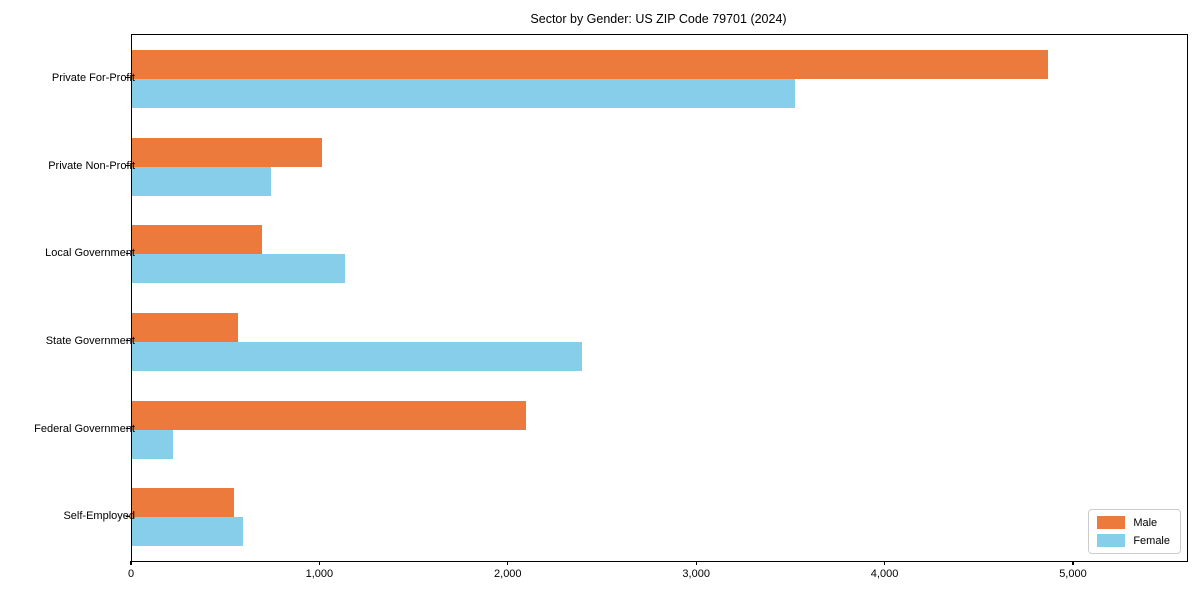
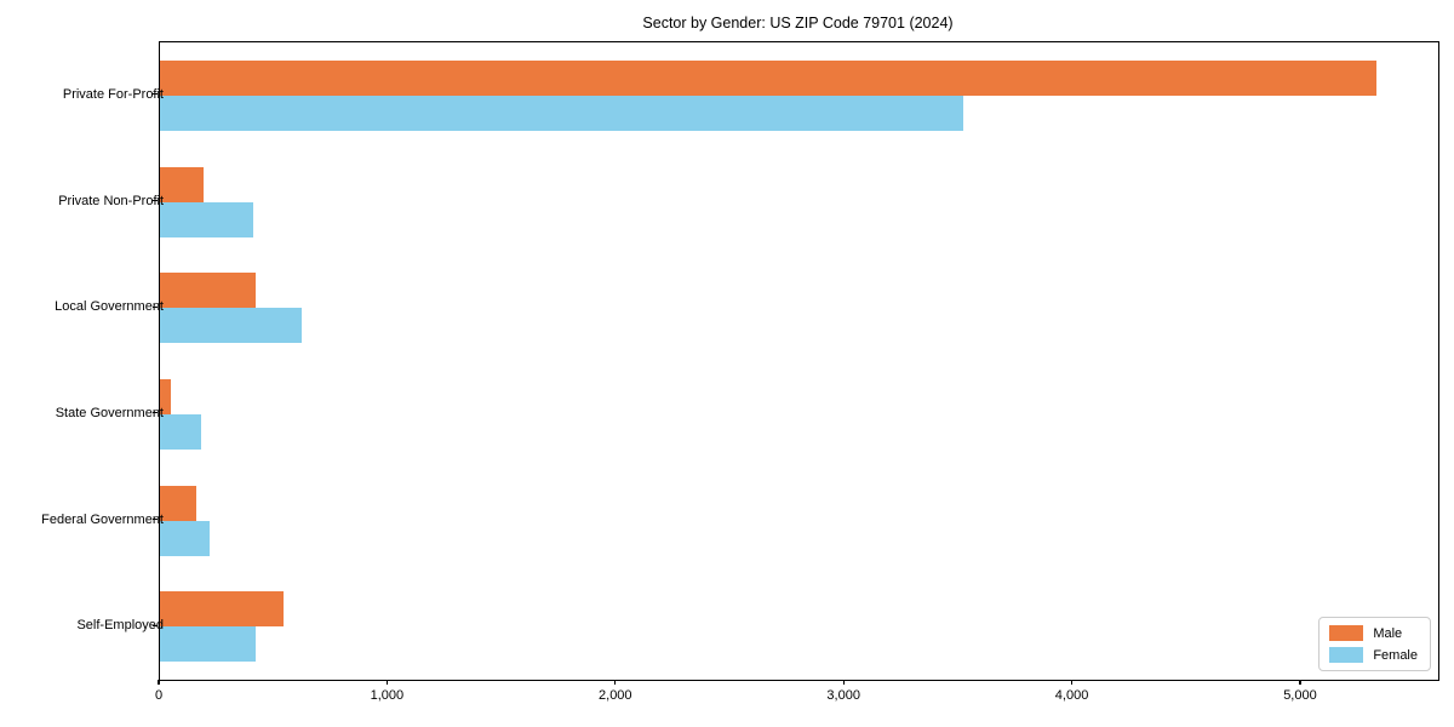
Male/Private For-Profit: 4860 -> 5330
Male/Private Non-Profit: 1010 -> 190
Female/Private Non-Profit: 740 -> 410
Male/Local Government: 690 -> 420
Female/Local Government: 1130 -> 620
Male/State Government: 560 -> 50
Female/State Government: 2390 -> 180
Male/Federal Government: 2090 -> 160
Female/Self-Employed: 590 -> 420
